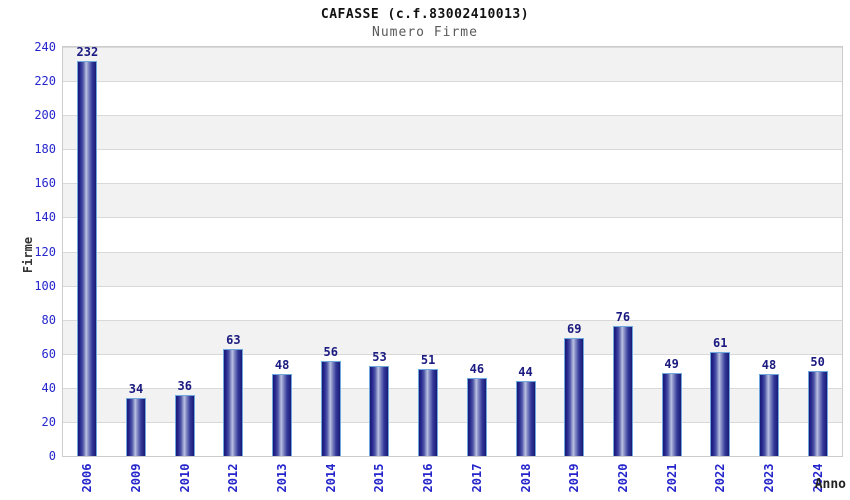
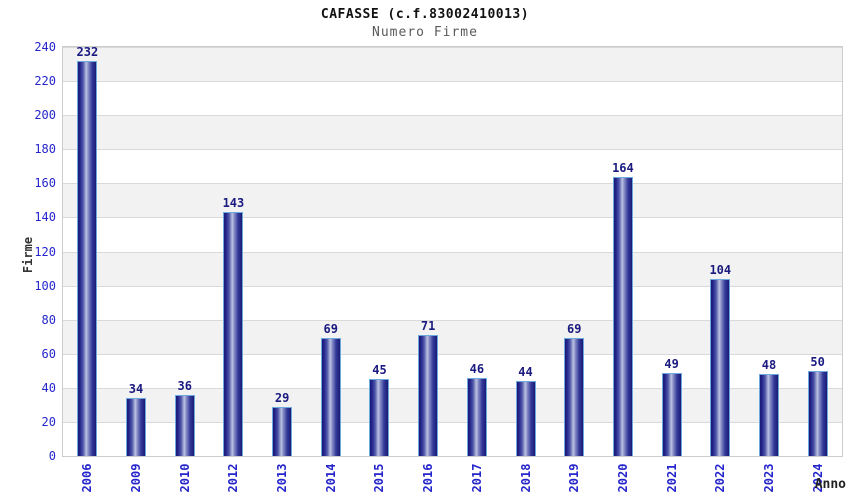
2012: 63 -> 143
2013: 48 -> 29
2014: 56 -> 69
2015: 53 -> 45
2016: 51 -> 71
2020: 76 -> 164
2022: 61 -> 104
